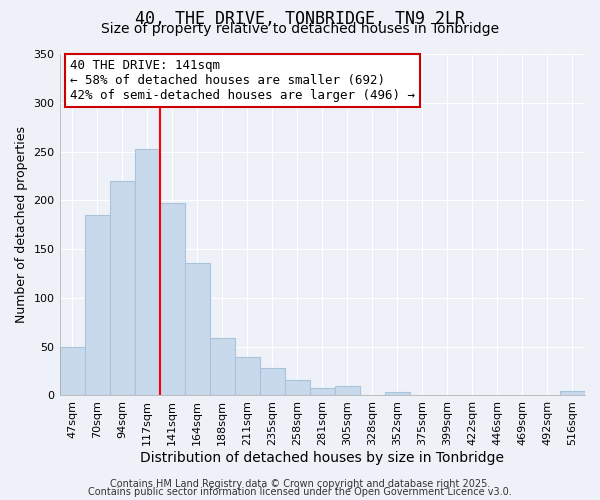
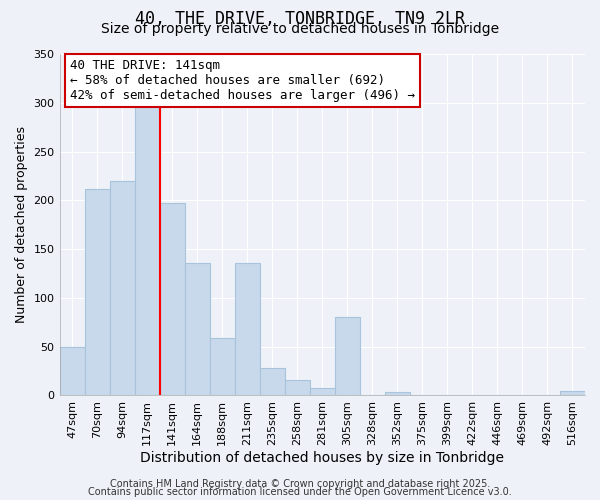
70sqm: 185 -> 212
117sqm: 253 -> 298
211sqm: 39 -> 136
305sqm: 10 -> 80
